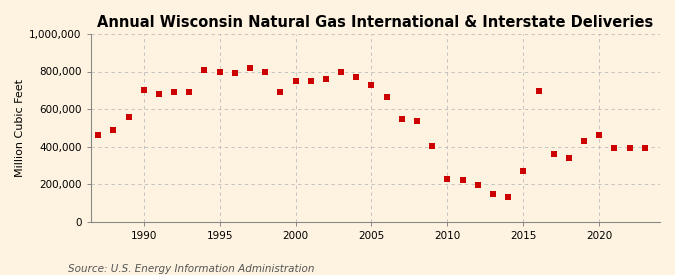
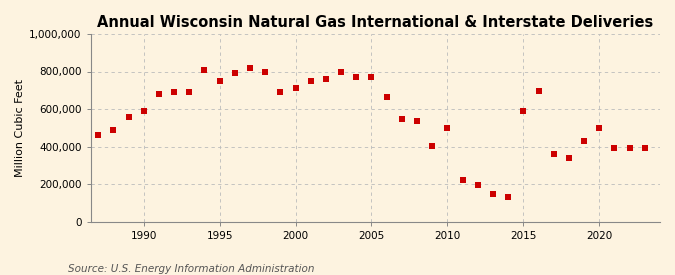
1990: 700,000 -> 590,000
1995: 800,000 -> 750,000
2000: 750,000 -> 710,000
2005: 730,000 -> 770,000
2010: 220,000 -> 500,000
2015: 270,000 -> 590,000
2020: 460,000 -> 500,000
